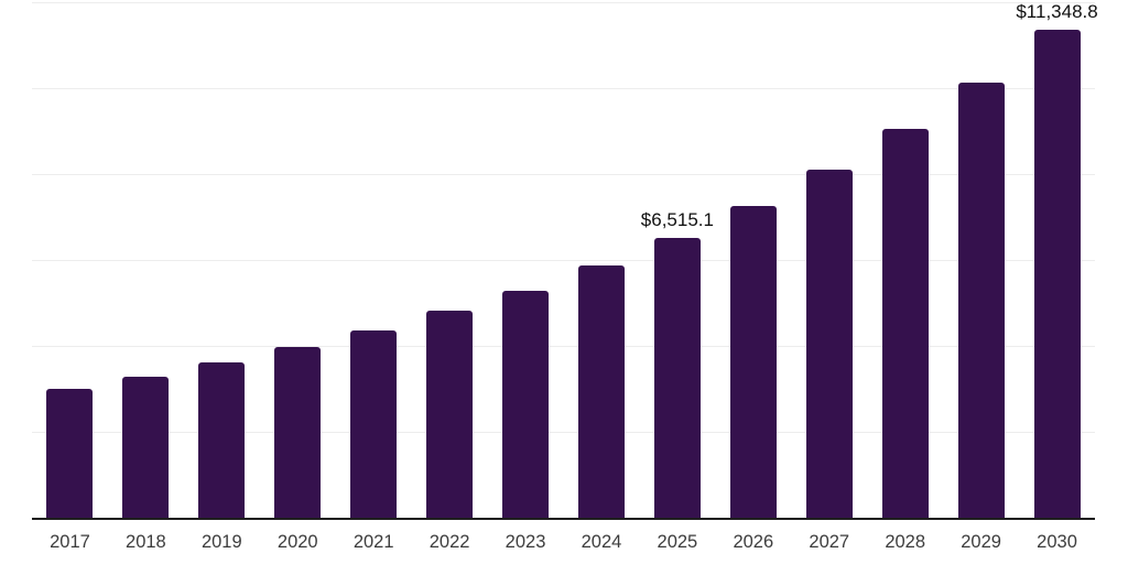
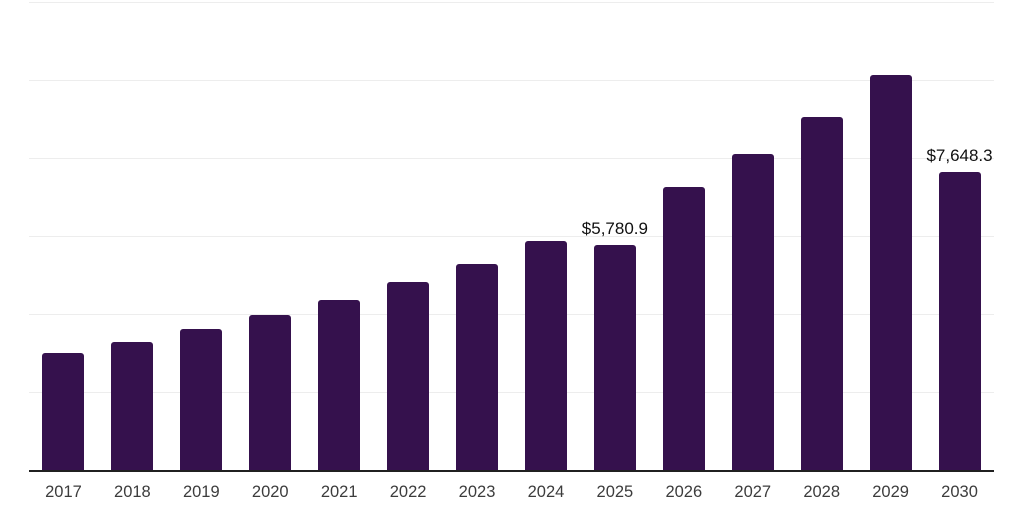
2025: $6,515.1 -> $5,780.9
2030: $11,348.8 -> $7,648.3
